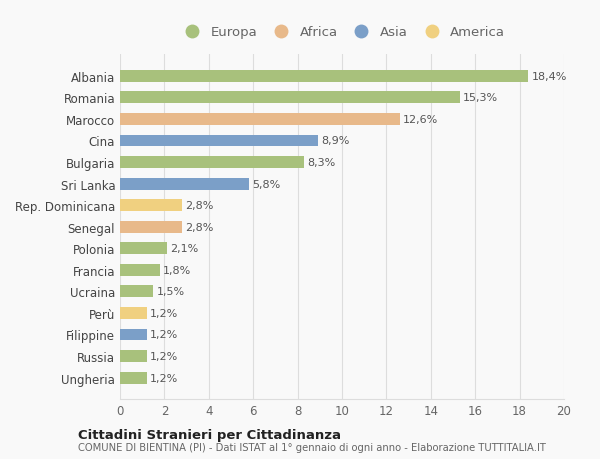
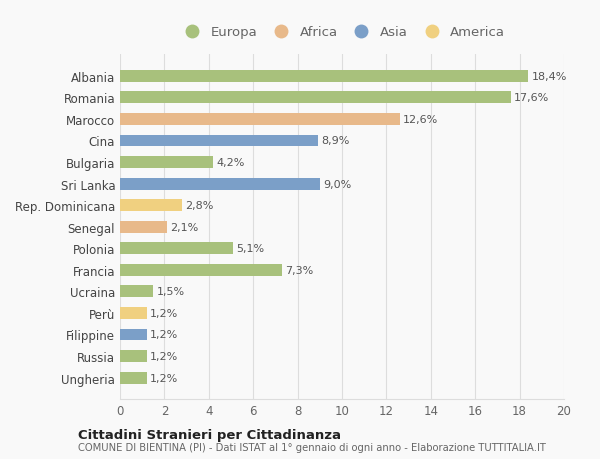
Romania: 15,3% -> 17,6%
Bulgaria: 8,3% -> 4,2%
Sri Lanka: 5,8% -> 9,0%
Senegal: 2,8% -> 2,1%
Polonia: 2,1% -> 5,1%
Francia: 1,8% -> 7,3%
